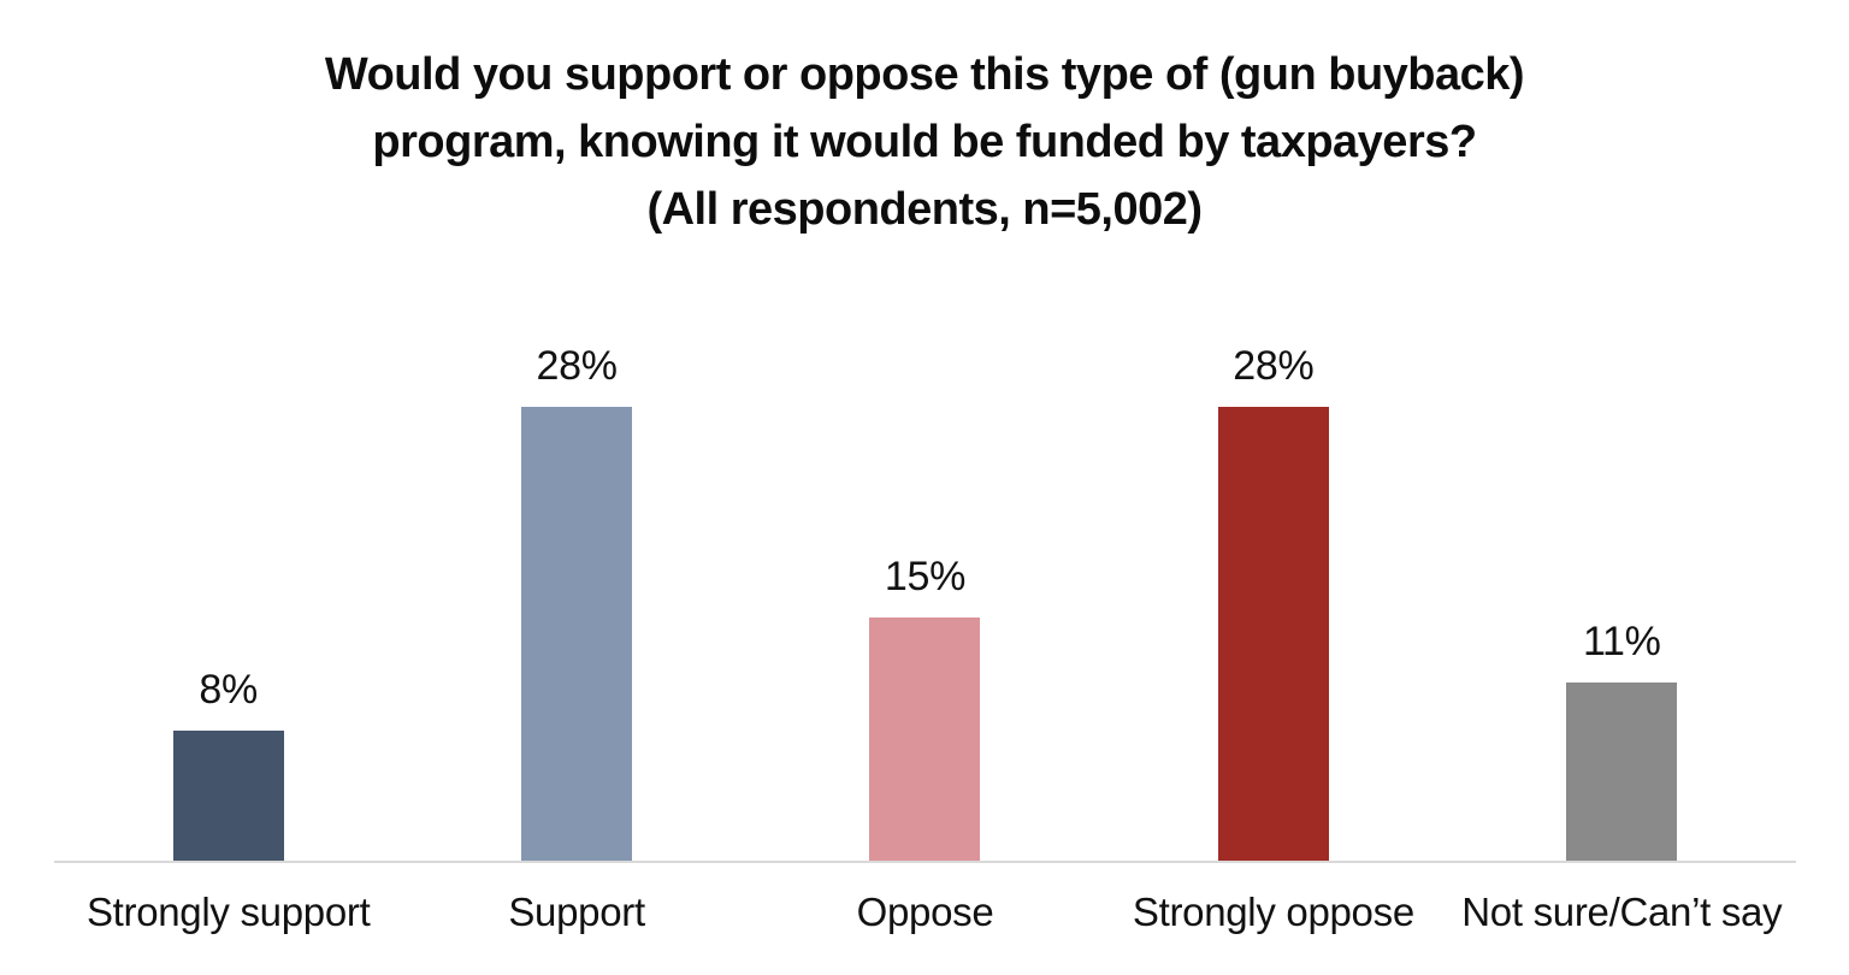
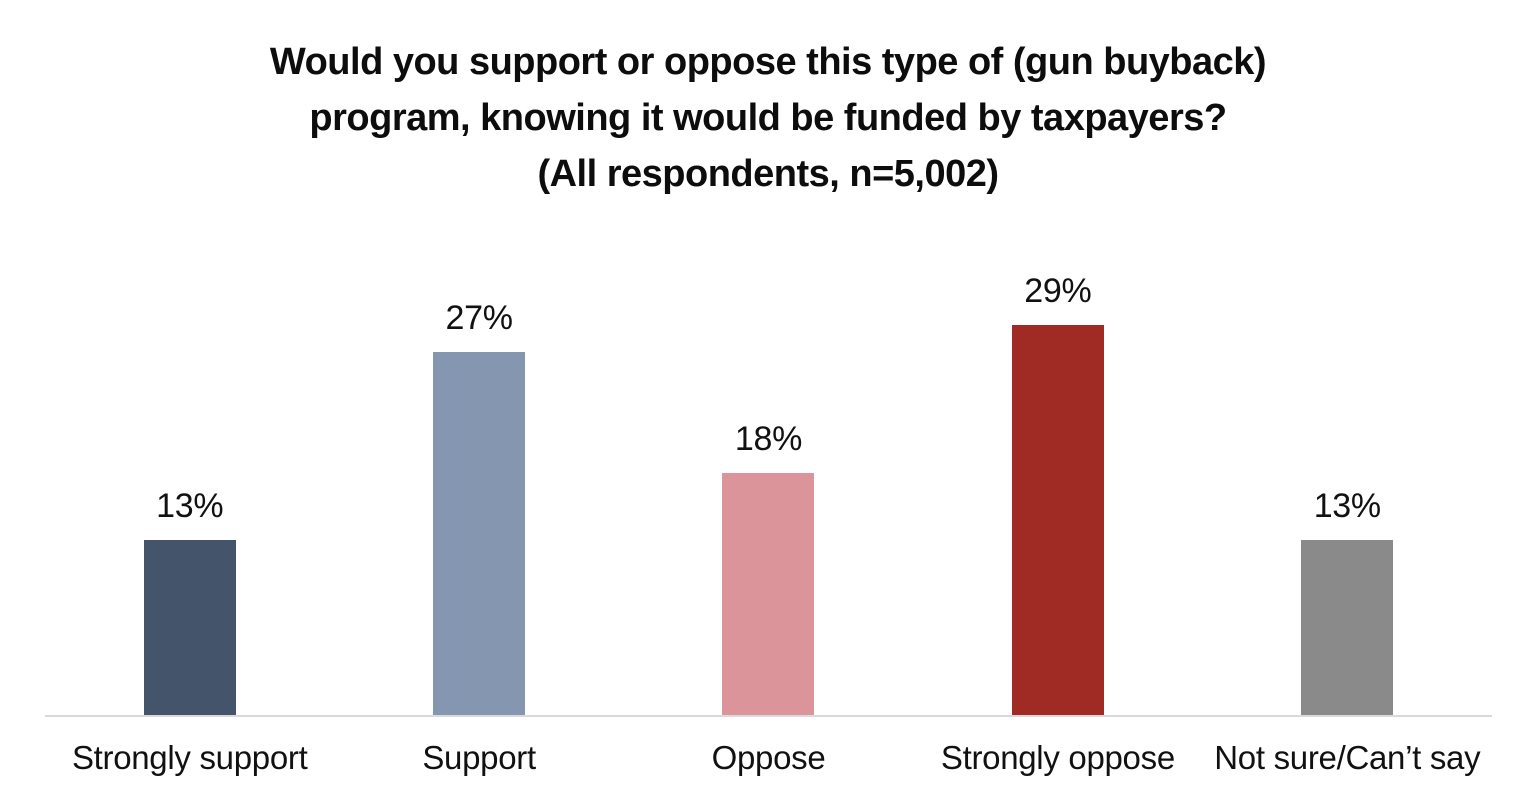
Strongly support: 8% -> 13%
Support: 28% -> 27%
Oppose: 15% -> 18%
Strongly oppose: 28% -> 29%
Not sure/Can’t say: 11% -> 13%
